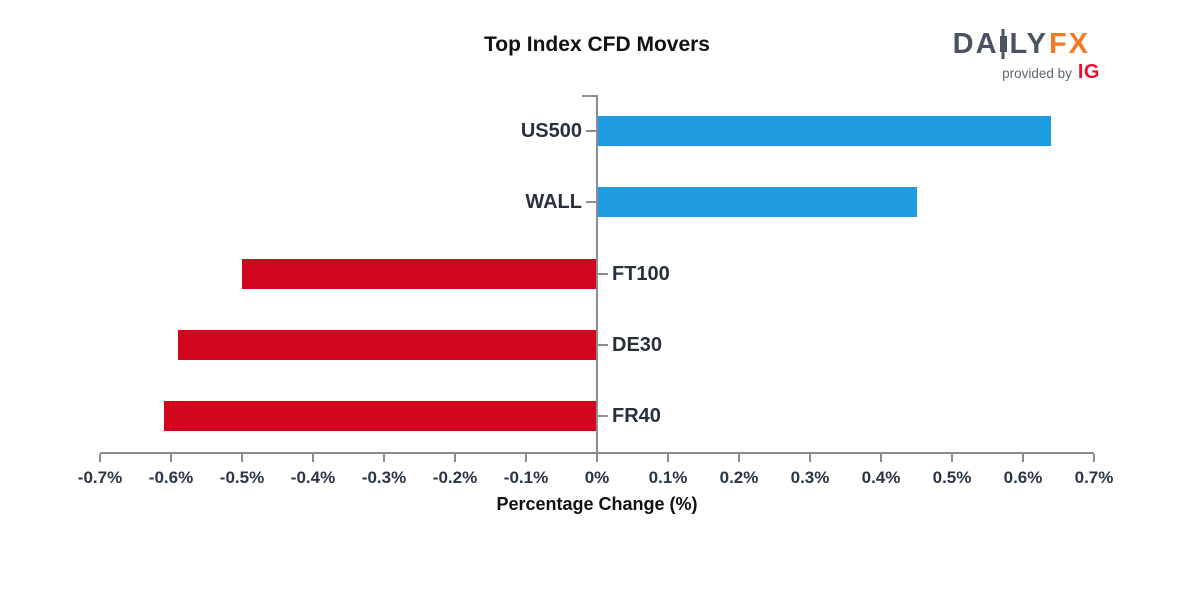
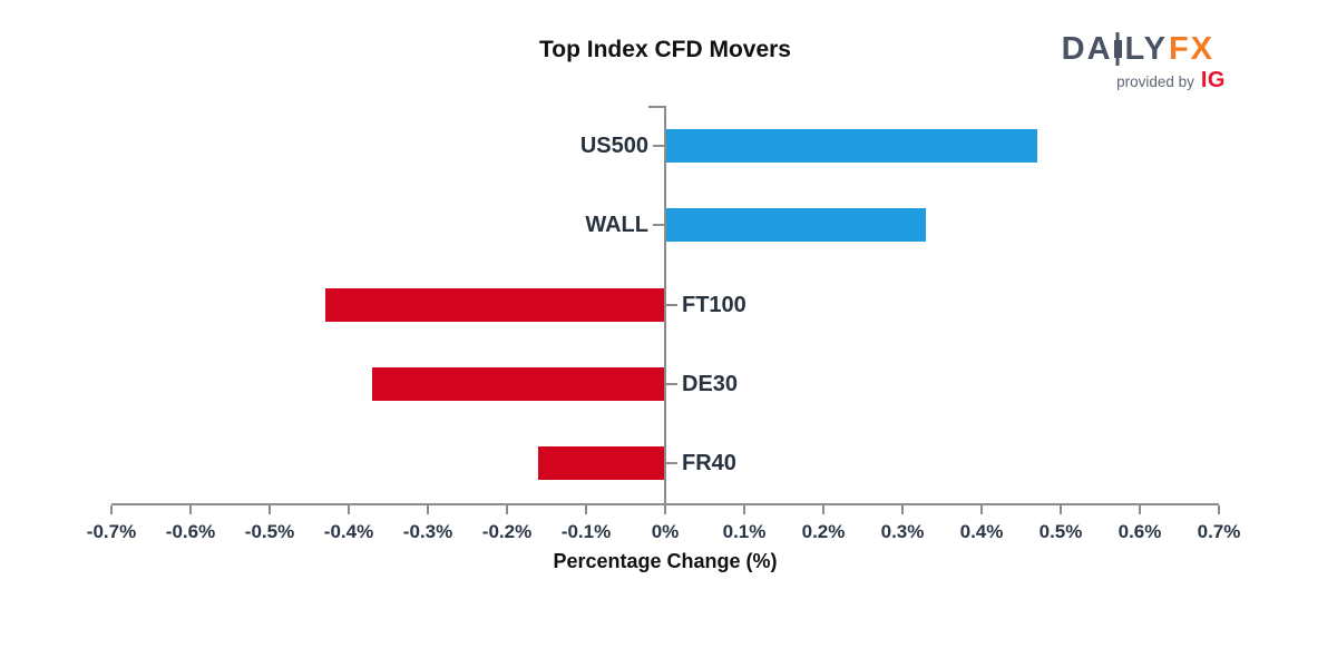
US500: 0.64% -> 0.47%
WALL: 0.45% -> 0.33%
FT100: -0.50% -> -0.43%
DE30: -0.59% -> -0.37%
FR40: -0.61% -> -0.16%
